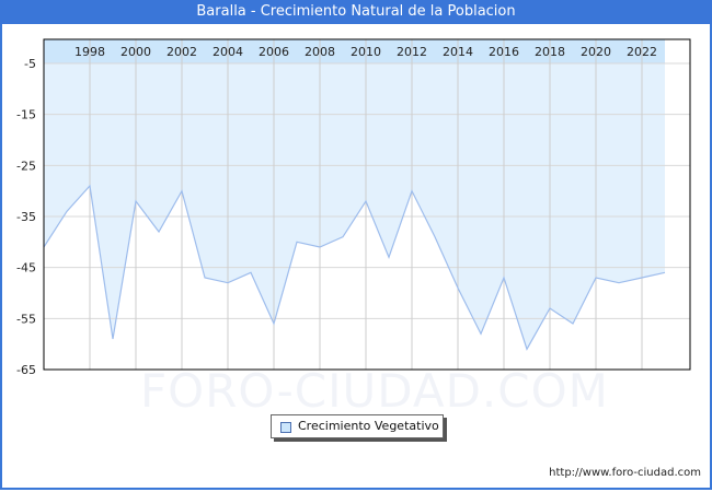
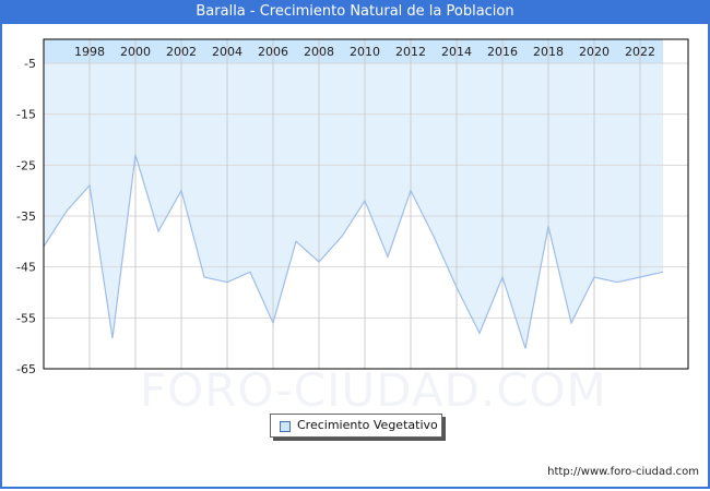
2000: -32 -> -23
2008: -41 -> -44
2018: -53 -> -37
